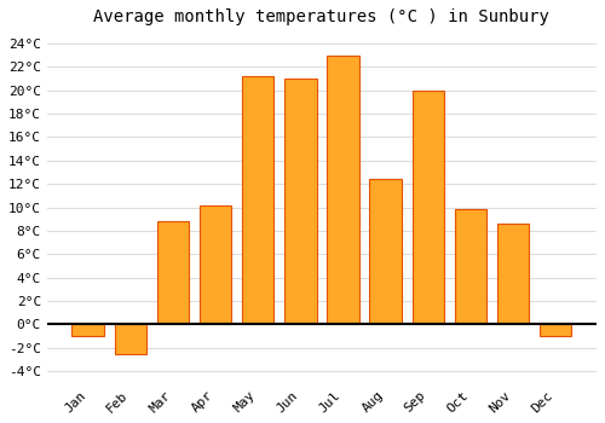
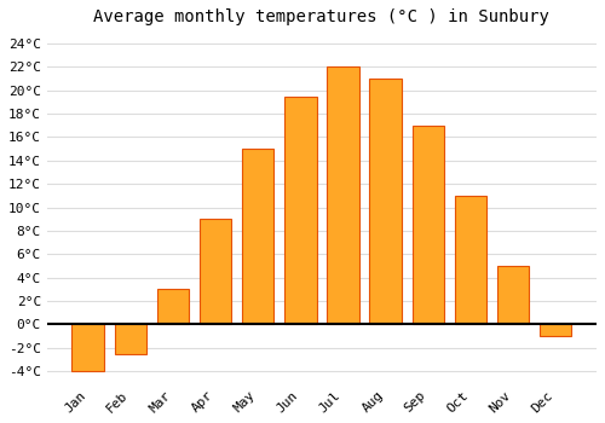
Jan: -1.0°C -> -4.0°C
Mar: 8.8°C -> 3.0°C
Apr: 10.2°C -> 9.0°C
May: 21.2°C -> 15.0°C
Jun: 21.0°C -> 19.5°C
Jul: 23.0°C -> 22.0°C
Aug: 12.4°C -> 21.0°C
Sep: 20.0°C -> 17.0°C
Oct: 9.8°C -> 11.0°C
Nov: 8.6°C -> 5.0°C
